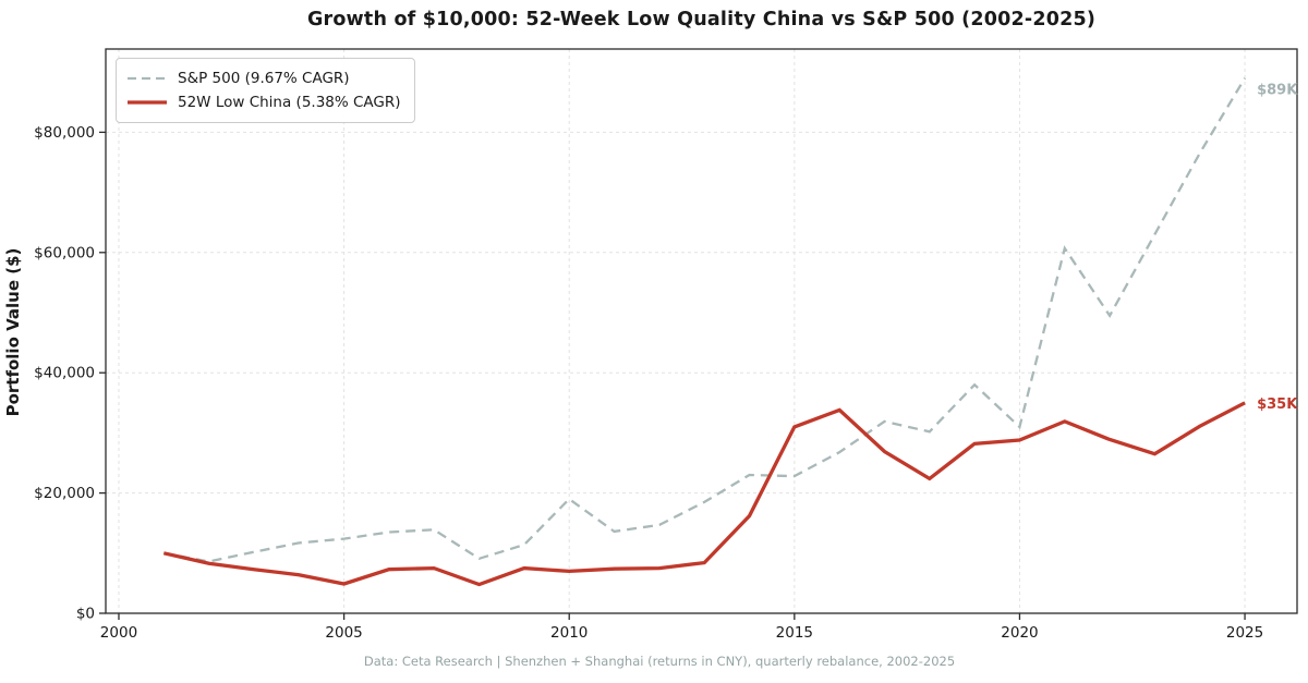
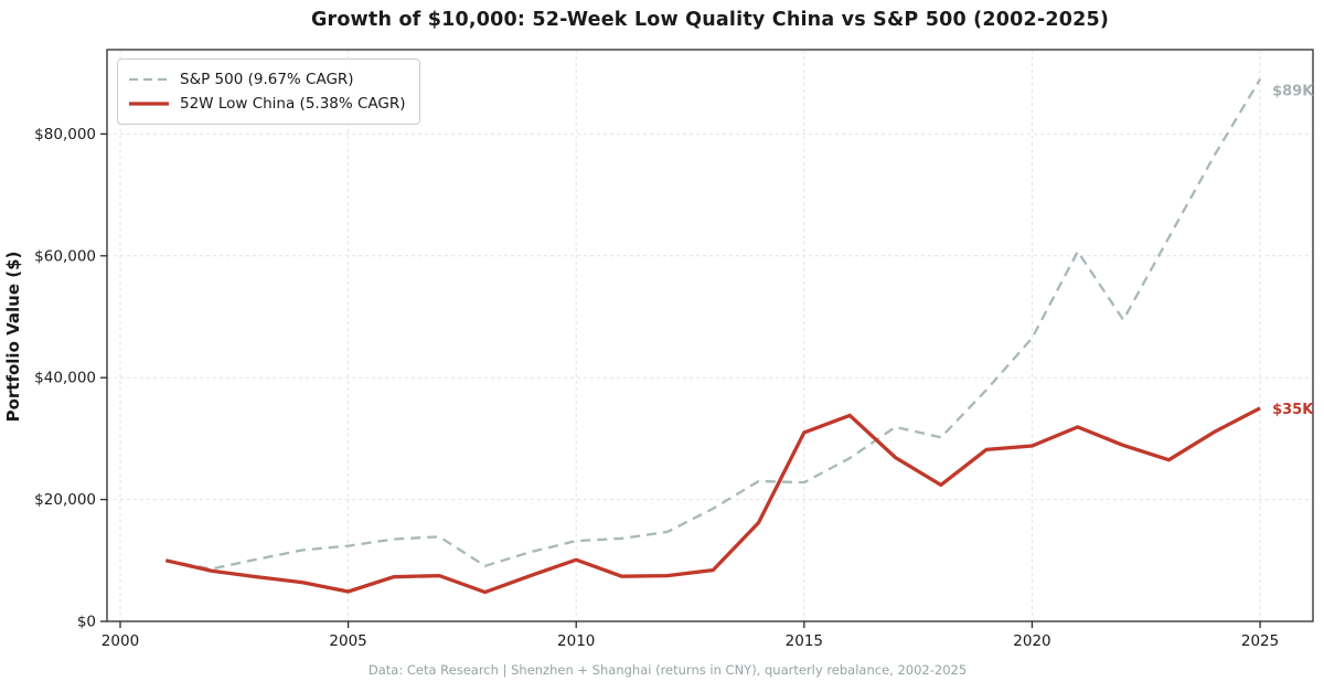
S&P 500 (9.67% CAGR)/2010: $19000 -> $13000
52W Low China (5.38% CAGR)/2010: $7000 -> $10000
S&P 500 (9.67% CAGR)/2020: $31000 -> $46000
